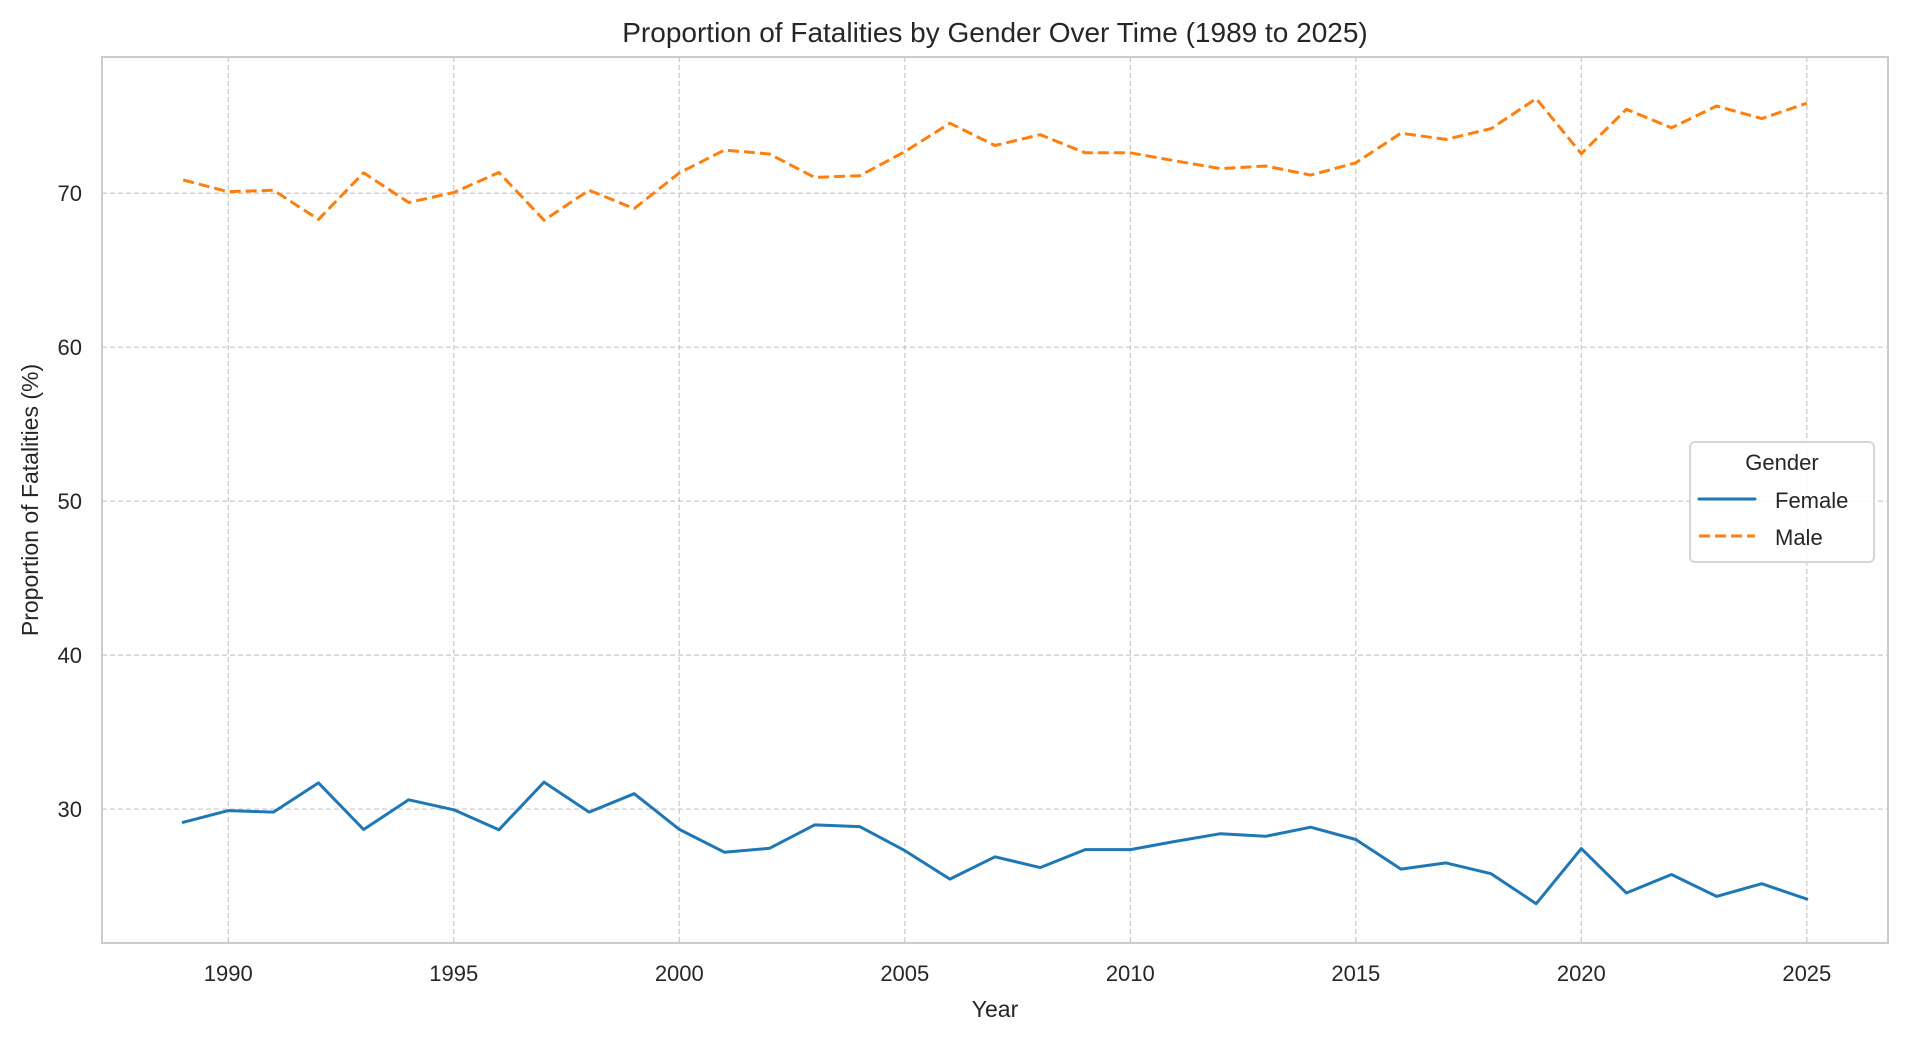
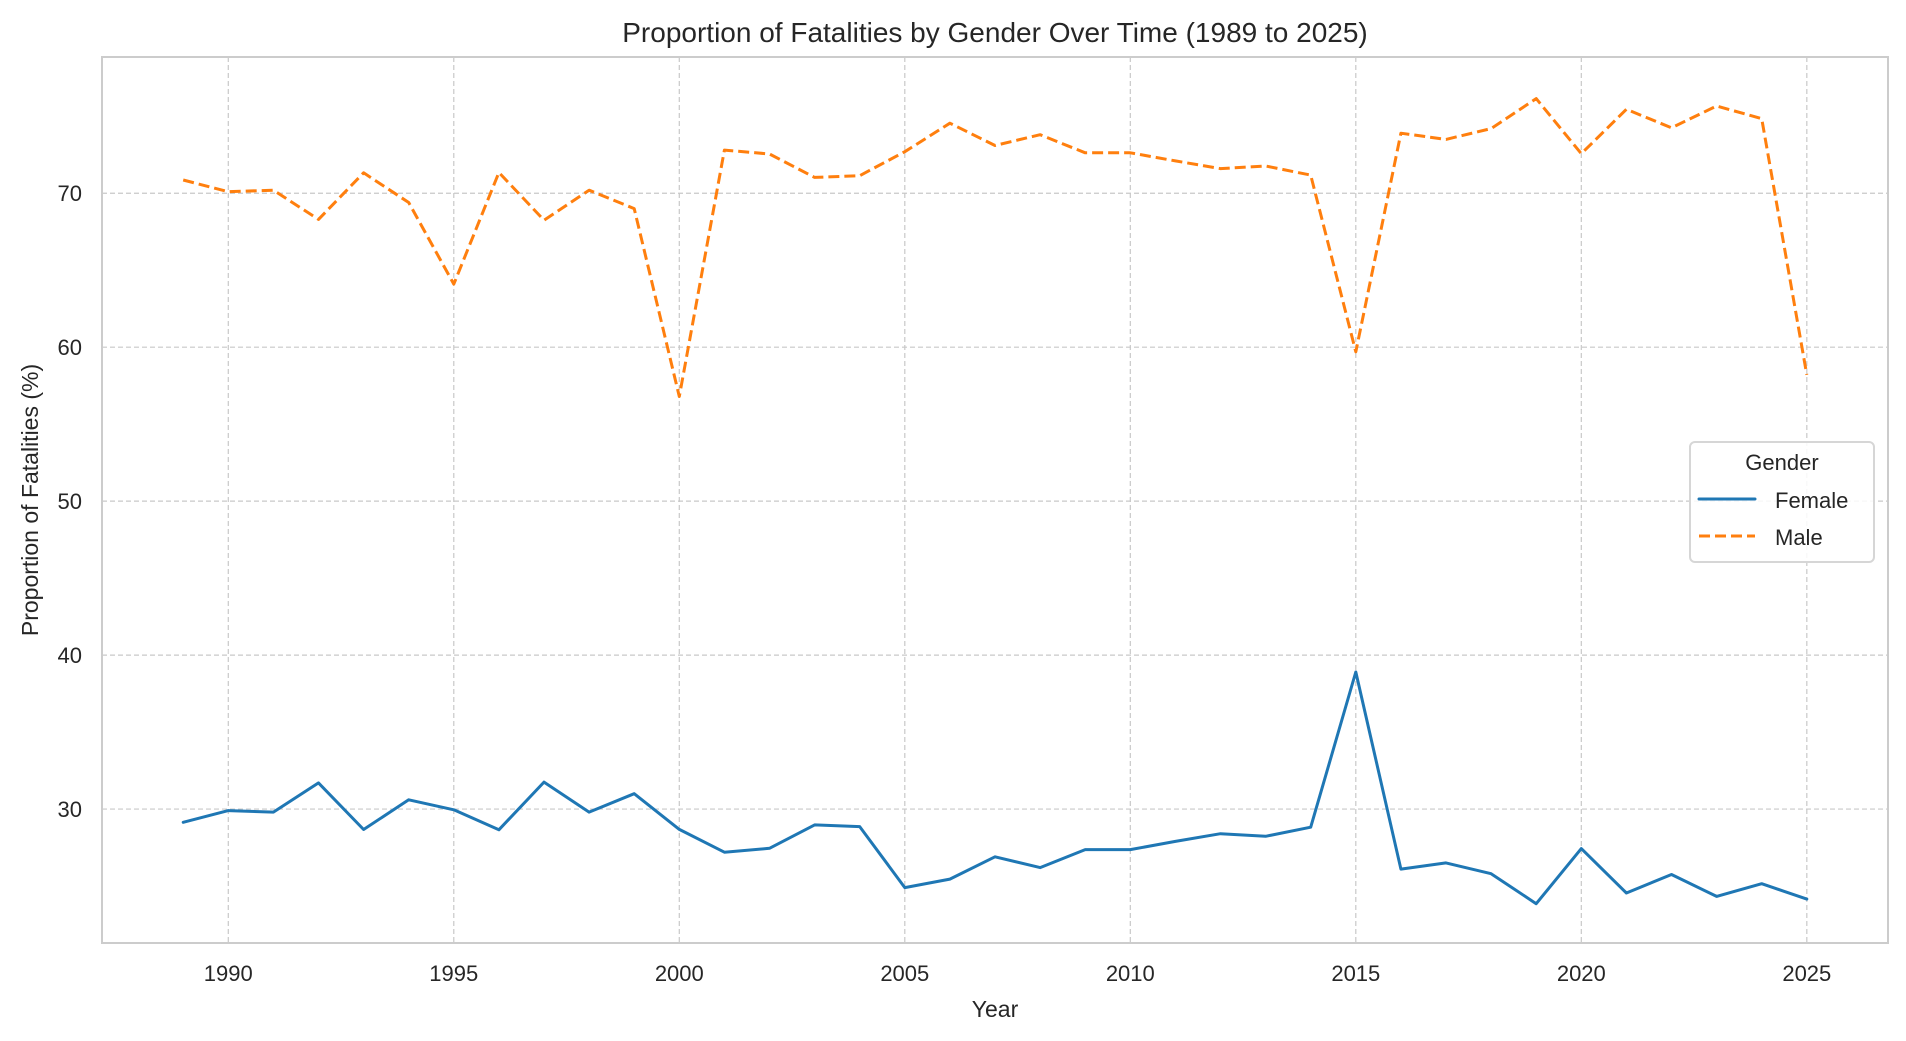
Male/1995: 70.0 -> 64.1
Male/2000: 71.3 -> 56.8
Female/2005: 27.3 -> 24.9
Female/2015: 28.0 -> 38.9
Male/2015: 72.0 -> 59.7
Male/2025: 75.8 -> 58.2
